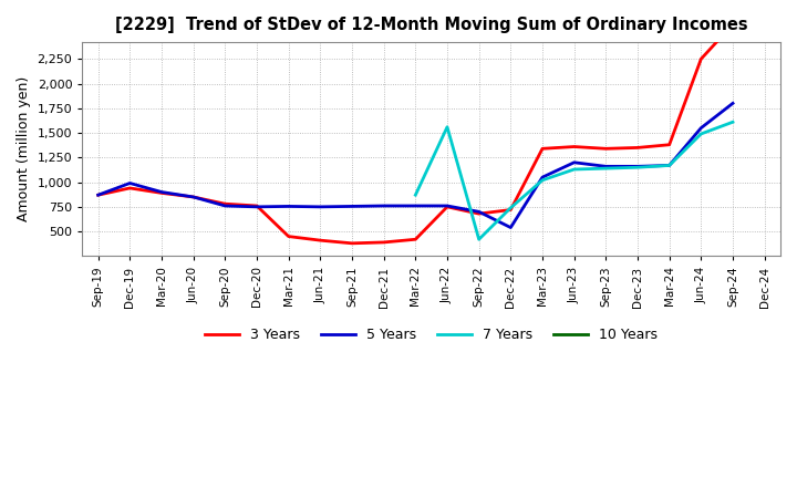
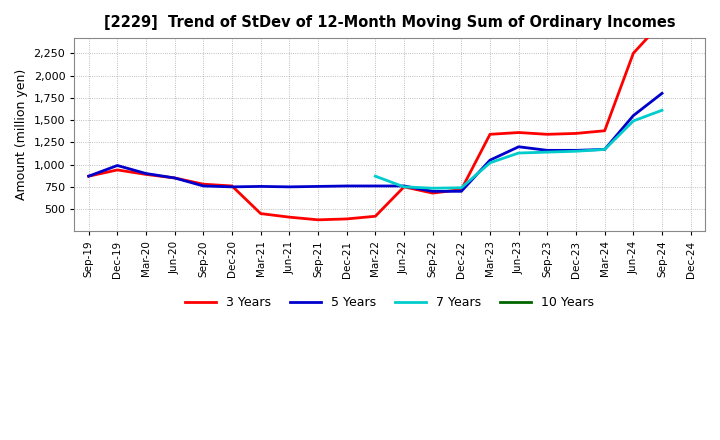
7 Years/Jun-22: 1,560 -> 750
7 Years/Sep-22: 420 -> 740
5 Years/Dec-22: 540 -> 700
